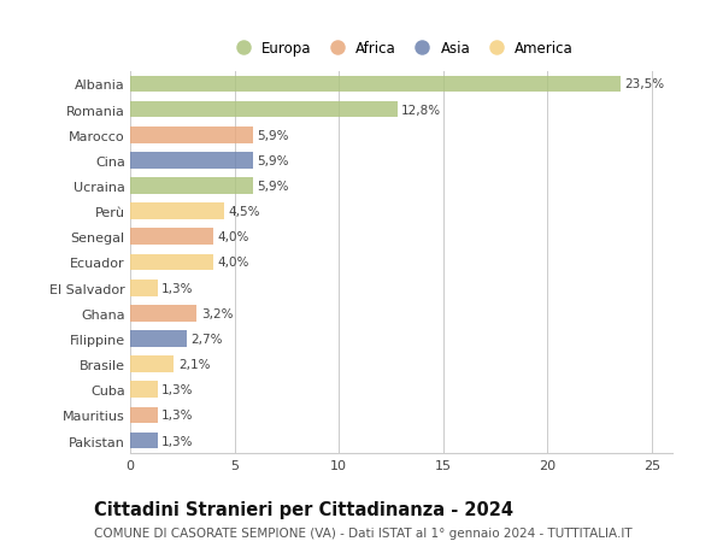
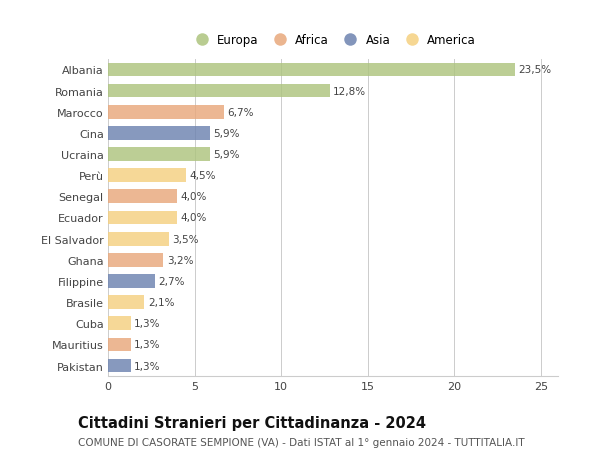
Marocco: 5,9% -> 6,7%
El Salvador: 1,3% -> 3,5%
